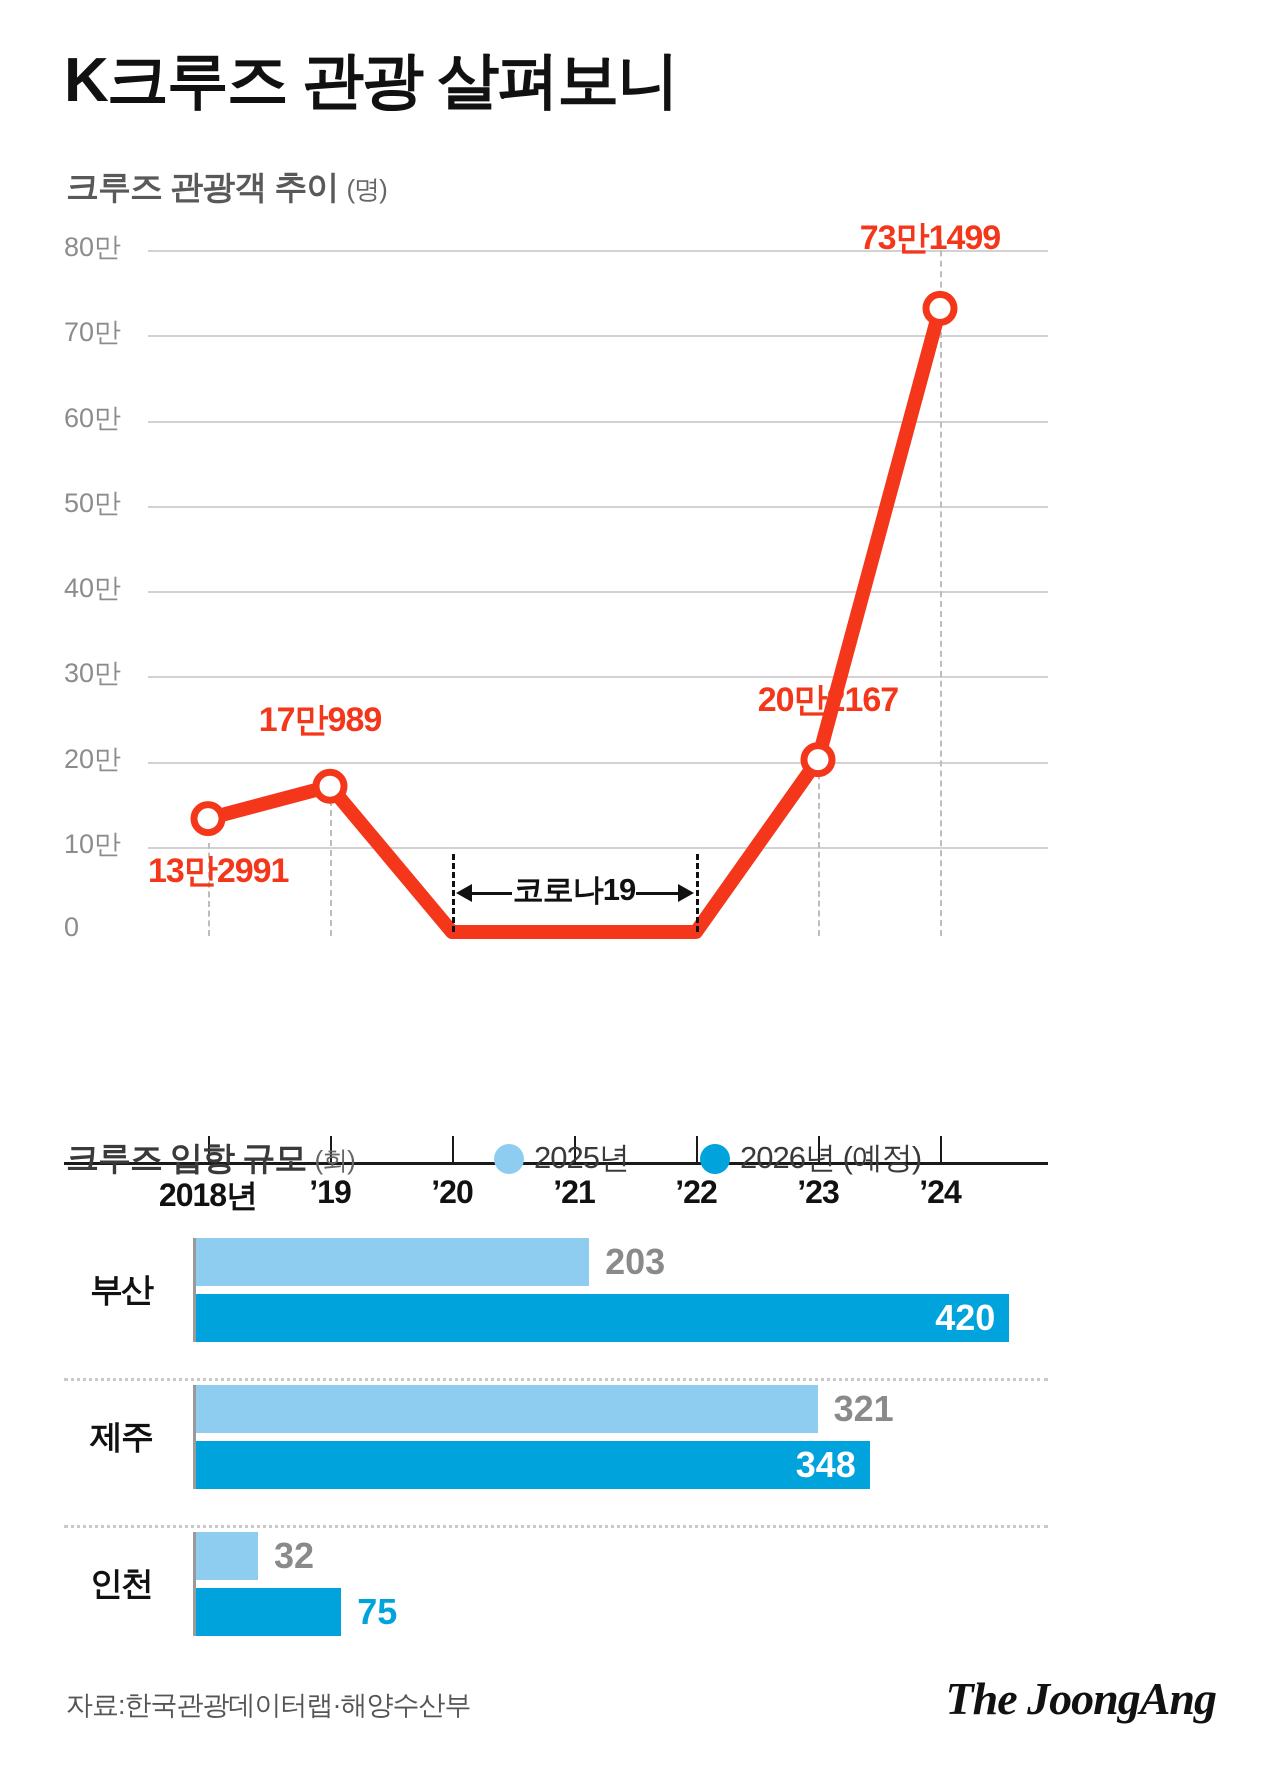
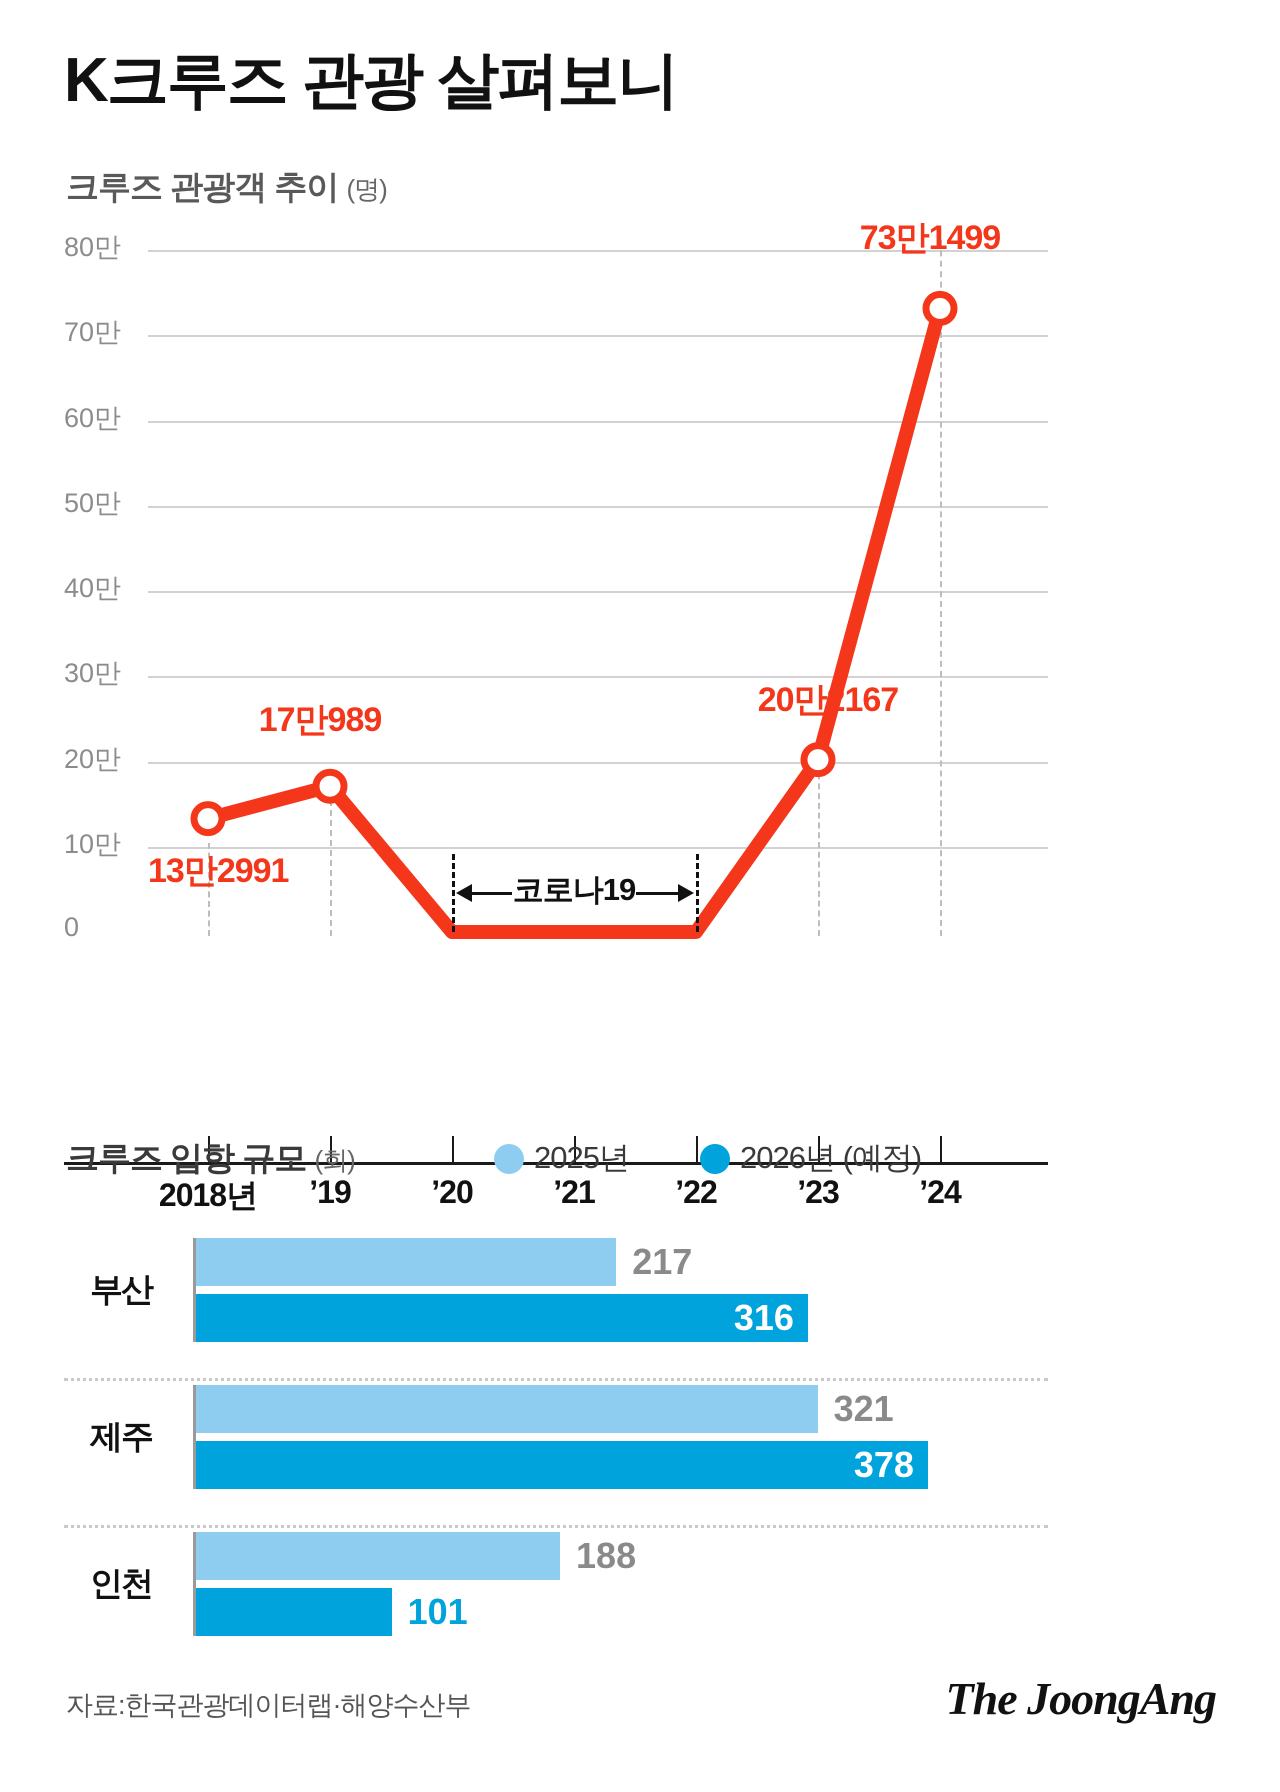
크루즈 입항 규모 (회)/2025년/부산: 203 -> 217
크루즈 입항 규모 (회)/2026년 (예정)/부산: 420 -> 316
크루즈 입항 규모 (회)/2026년 (예정)/제주: 348 -> 378
크루즈 입항 규모 (회)/2025년/인천: 32 -> 188
크루즈 입항 규모 (회)/2026년 (예정)/인천: 75 -> 101
